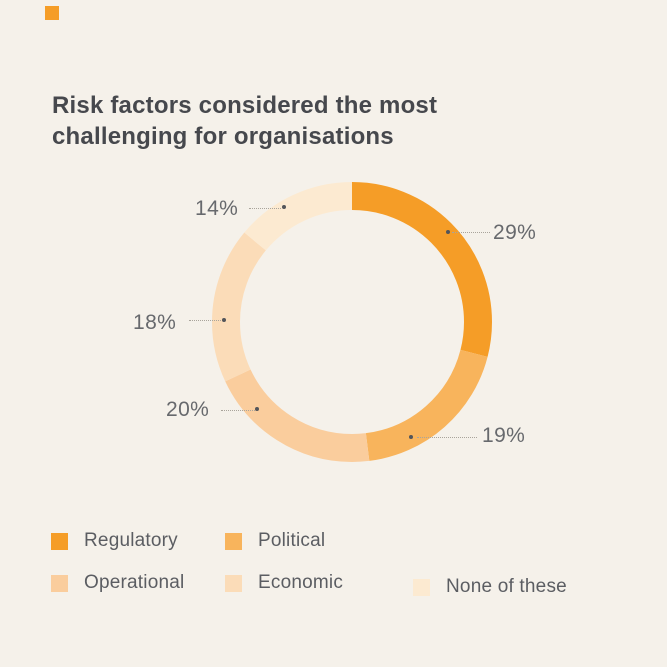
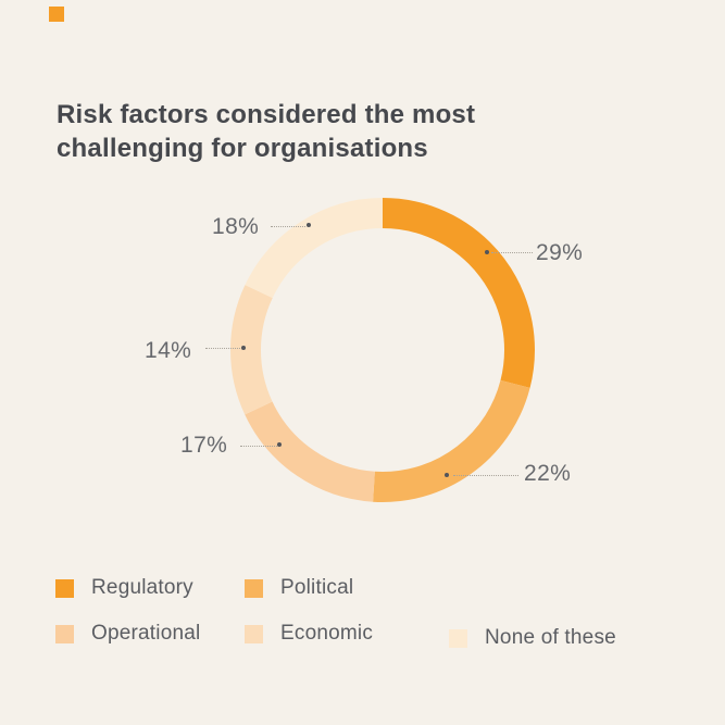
Political: 19% -> 22%
Operational: 20% -> 17%
Economic: 18% -> 14%
None of these: 14% -> 18%
